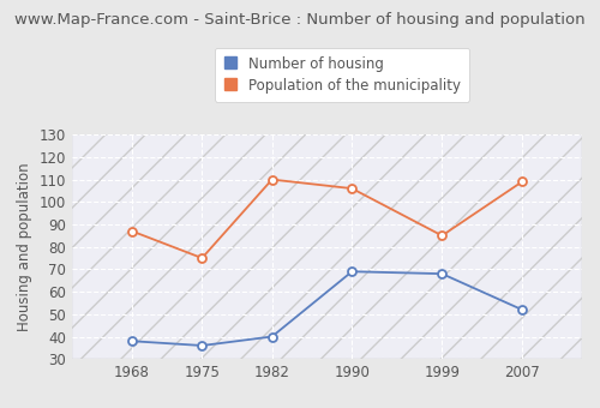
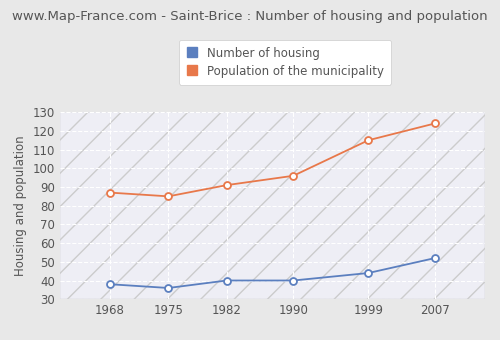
Population of the municipality/1975: 75 -> 85
Population of the municipality/1982: 110 -> 91
Number of housing/1990: 69 -> 40
Population of the municipality/1990: 106 -> 96
Number of housing/1999: 68 -> 44
Population of the municipality/1999: 85 -> 115
Population of the municipality/2007: 109 -> 124
